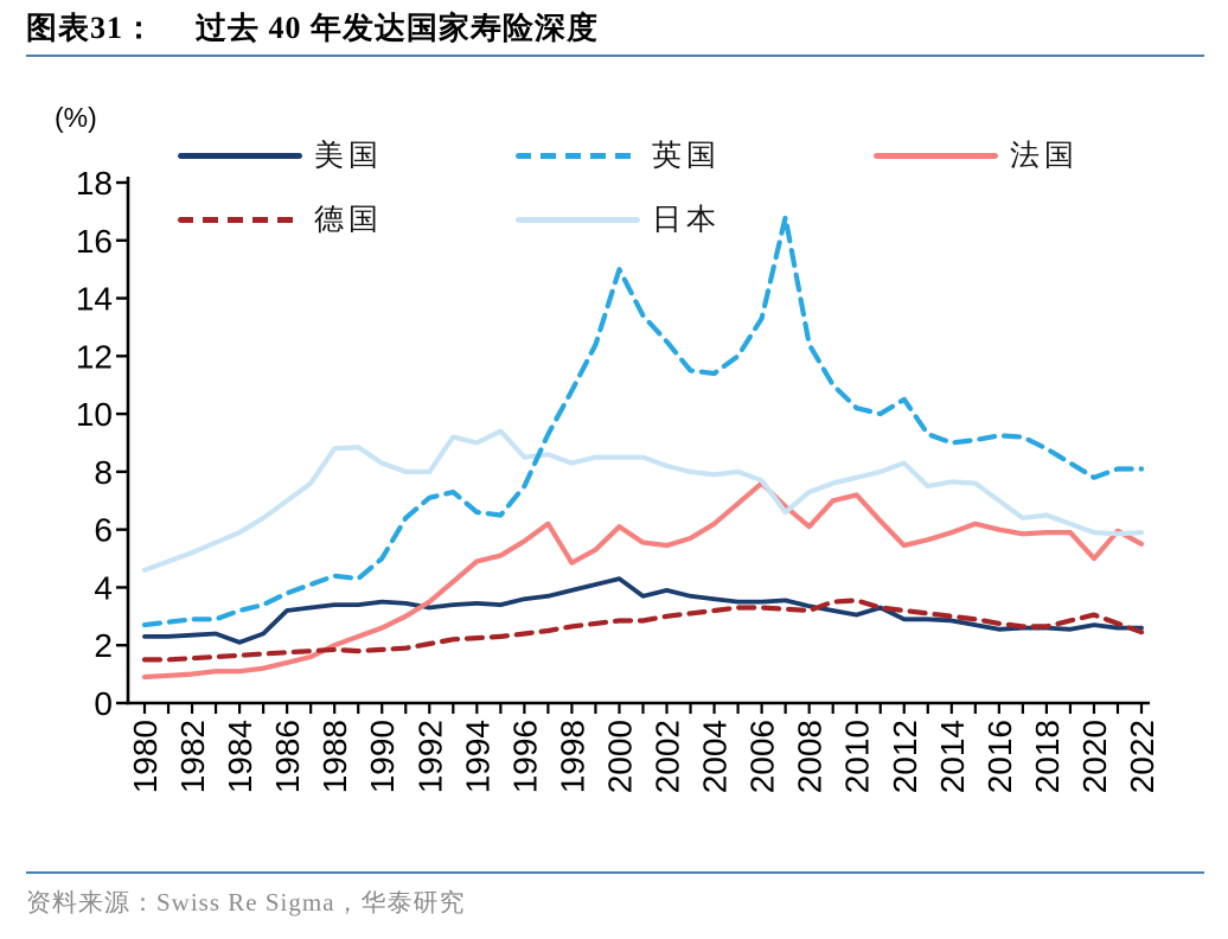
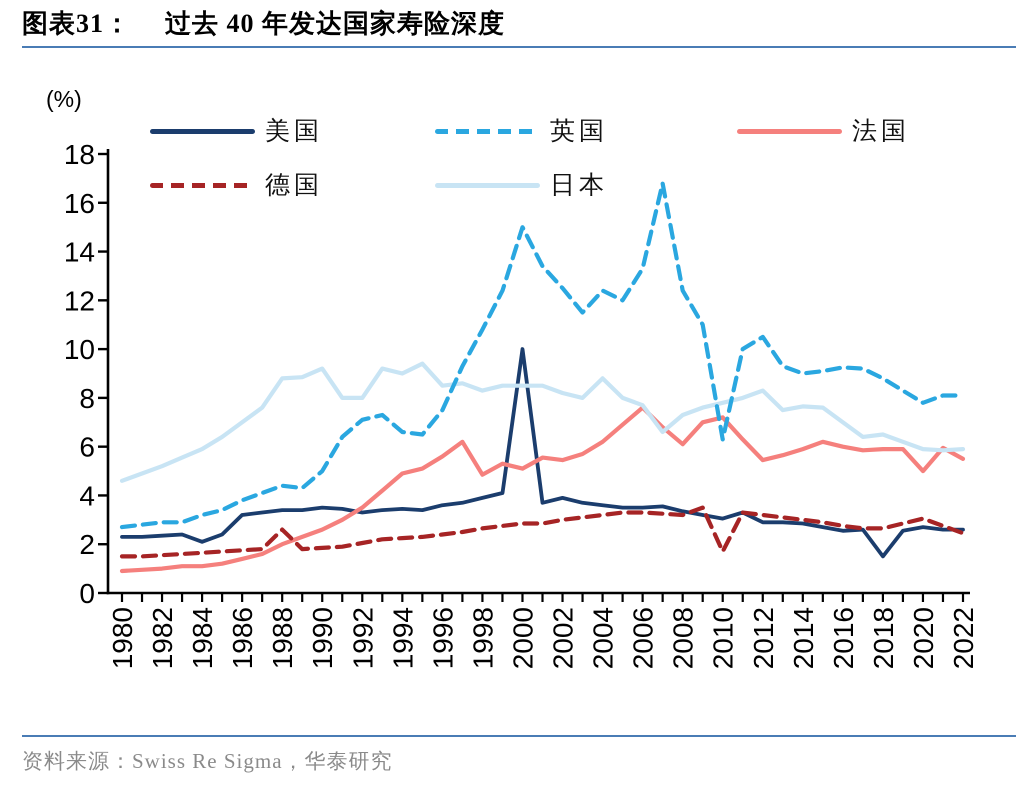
德国/1988: 1.9 -> 2.6
日本/1990: 8.3 -> 9.2
美国/2000: 4.3 -> 10.0
法国/2000: 6.1 -> 5.1
英国/2004: 11.4 -> 12.4
日本/2004: 7.9 -> 8.8
英国/2010: 10.2 -> 6.3
德国/2010: 3.5 -> 1.7
美国/2018: 2.6 -> 1.5
